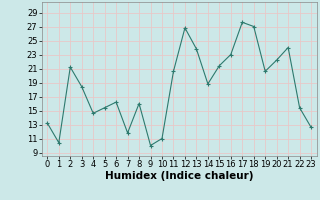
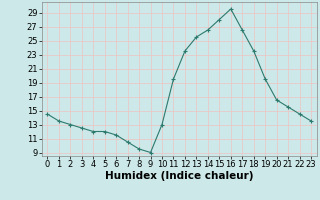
0: 13.2 -> 14.5
1: 10.4 -> 13.5
2: 21.2 -> 13.0
3: 18.4 -> 12.5
4: 14.6 -> 12.0
5: 15.4 -> 12.0
6: 16.2 -> 11.5
7: 11.8 -> 10.5
8: 16.0 -> 9.5
9: 10.0 -> 9.0
10: 11.0 -> 13.0
11: 20.6 -> 19.5
12: 26.8 -> 23.5
13: 23.8 -> 25.5
14: 18.8 -> 26.5
15: 21.4 -> 28.0
16: 23.0 -> 29.5
17: 27.6 -> 26.5
18: 27.0 -> 23.5
19: 20.6 -> 19.5
20: 22.2 -> 16.5
21: 24.0 -> 15.5
22: 15.4 -> 14.5
23: 12.6 -> 13.5
